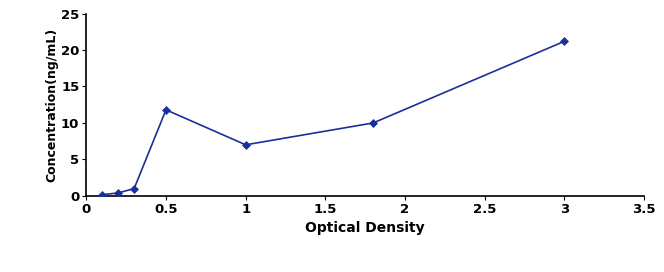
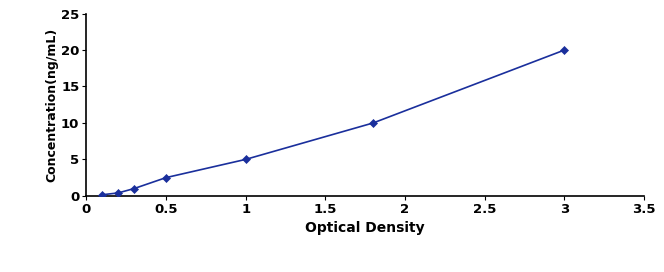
0.5: 11.8 -> 2.5
1: 7.0 -> 5.0
3: 21.2 -> 20.0
